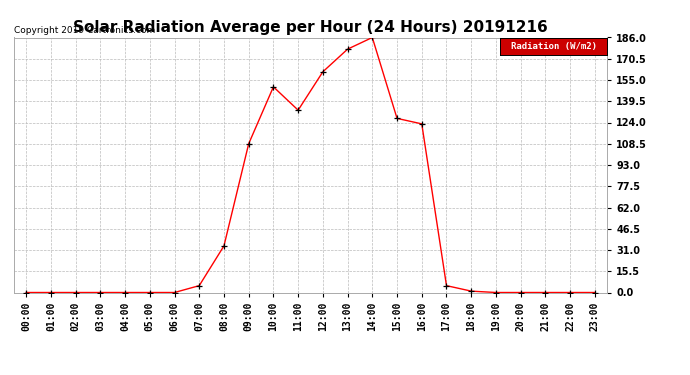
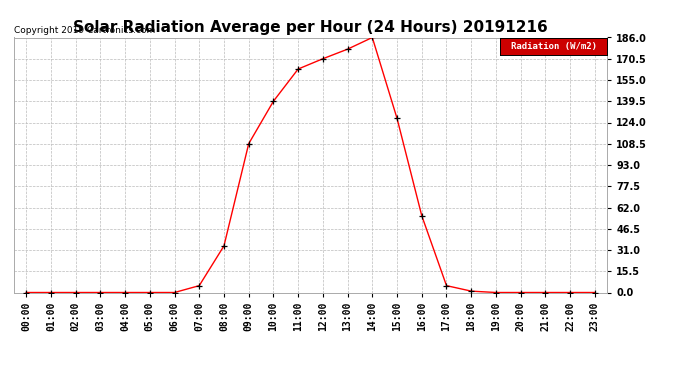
10:00: 150 -> 140
11:00: 133 -> 163
12:00: 161 -> 170
16:00: 123 -> 56
